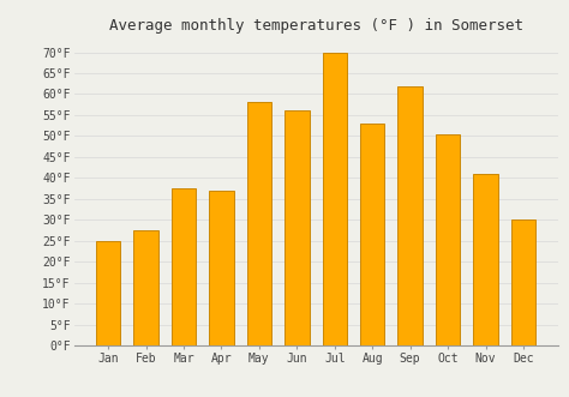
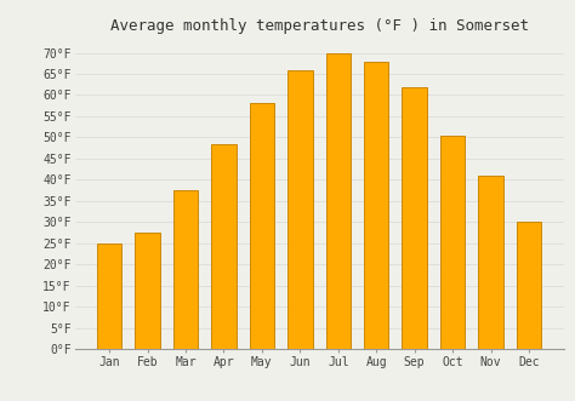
Apr: 37.0°F -> 48.5°F
Jun: 56.0°F -> 66.0°F
Aug: 53.0°F -> 68.0°F
